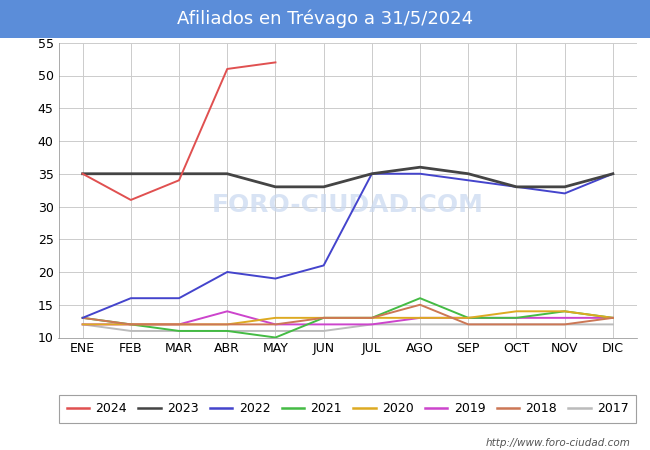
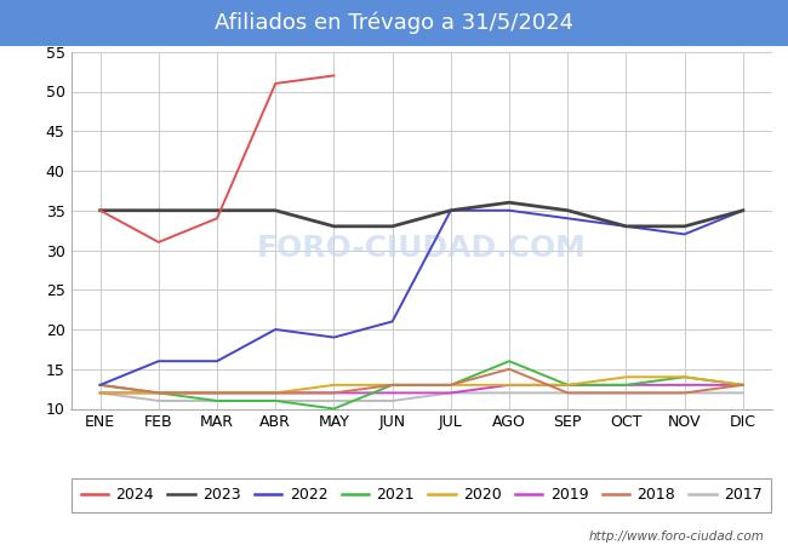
2019/ABR: 14 -> 12
